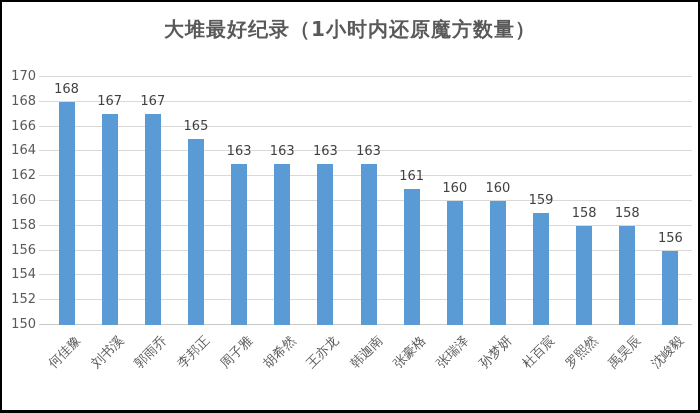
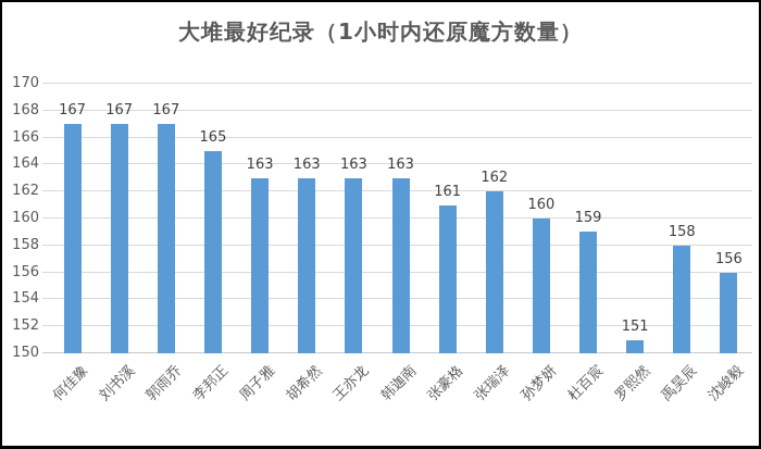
何佳豫: 168 -> 167
张瑞泽: 160 -> 162
罗熙然: 158 -> 151
